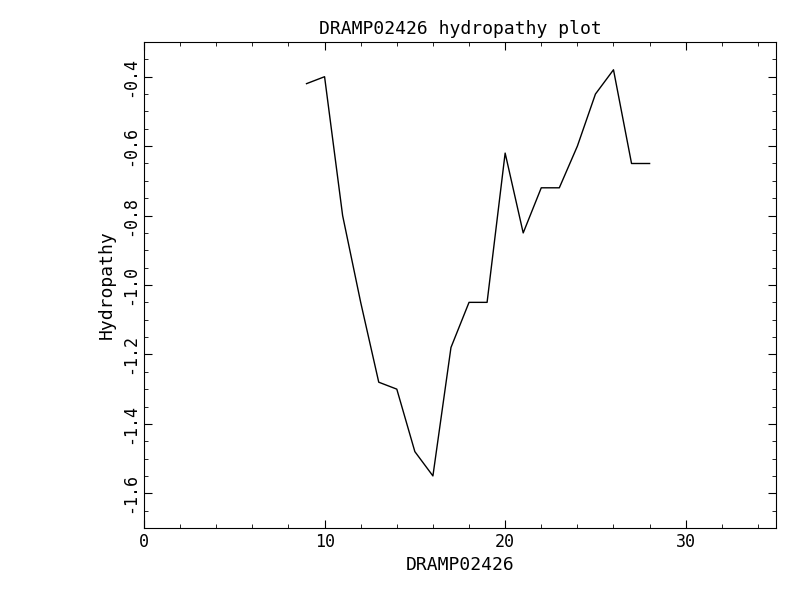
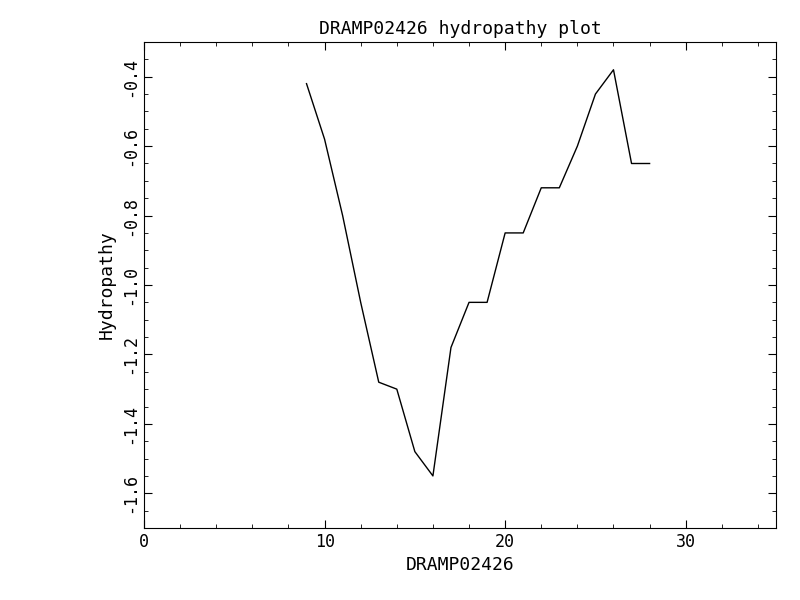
10: -0.40 -> -0.58
20: -0.62 -> -0.85
